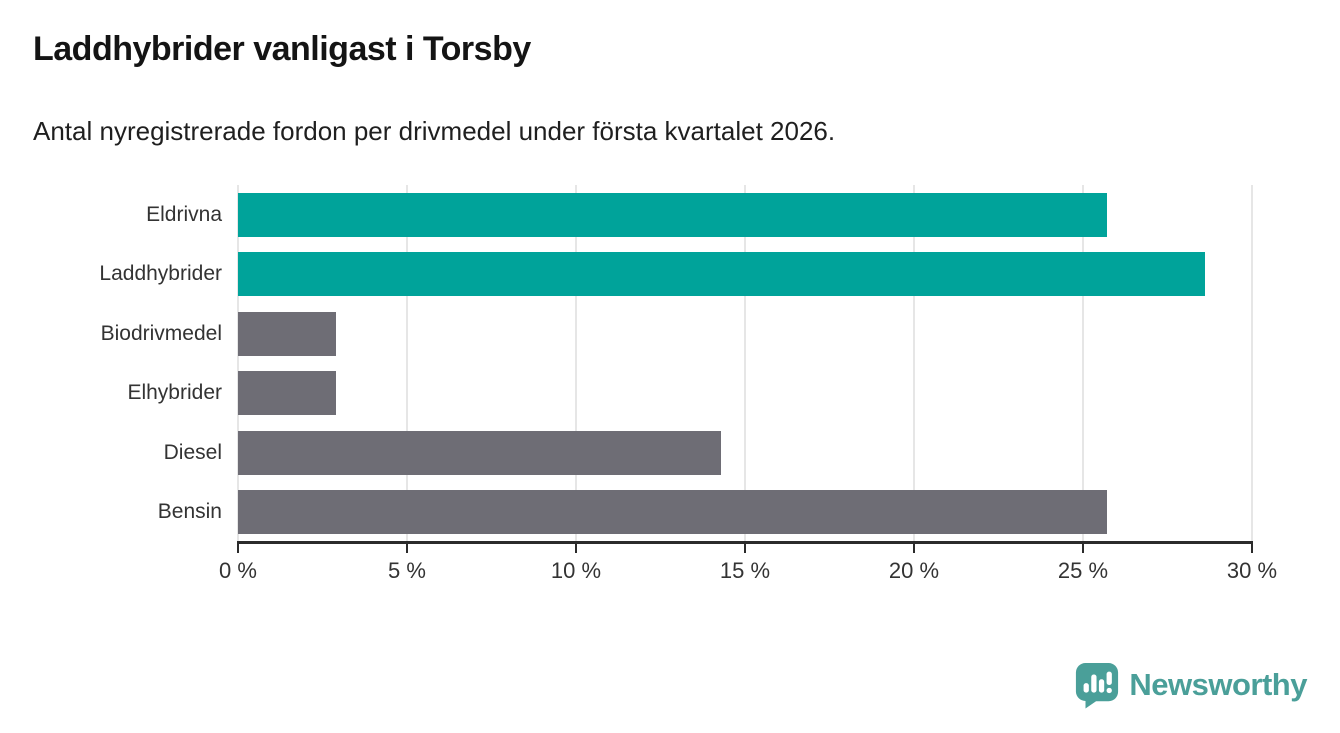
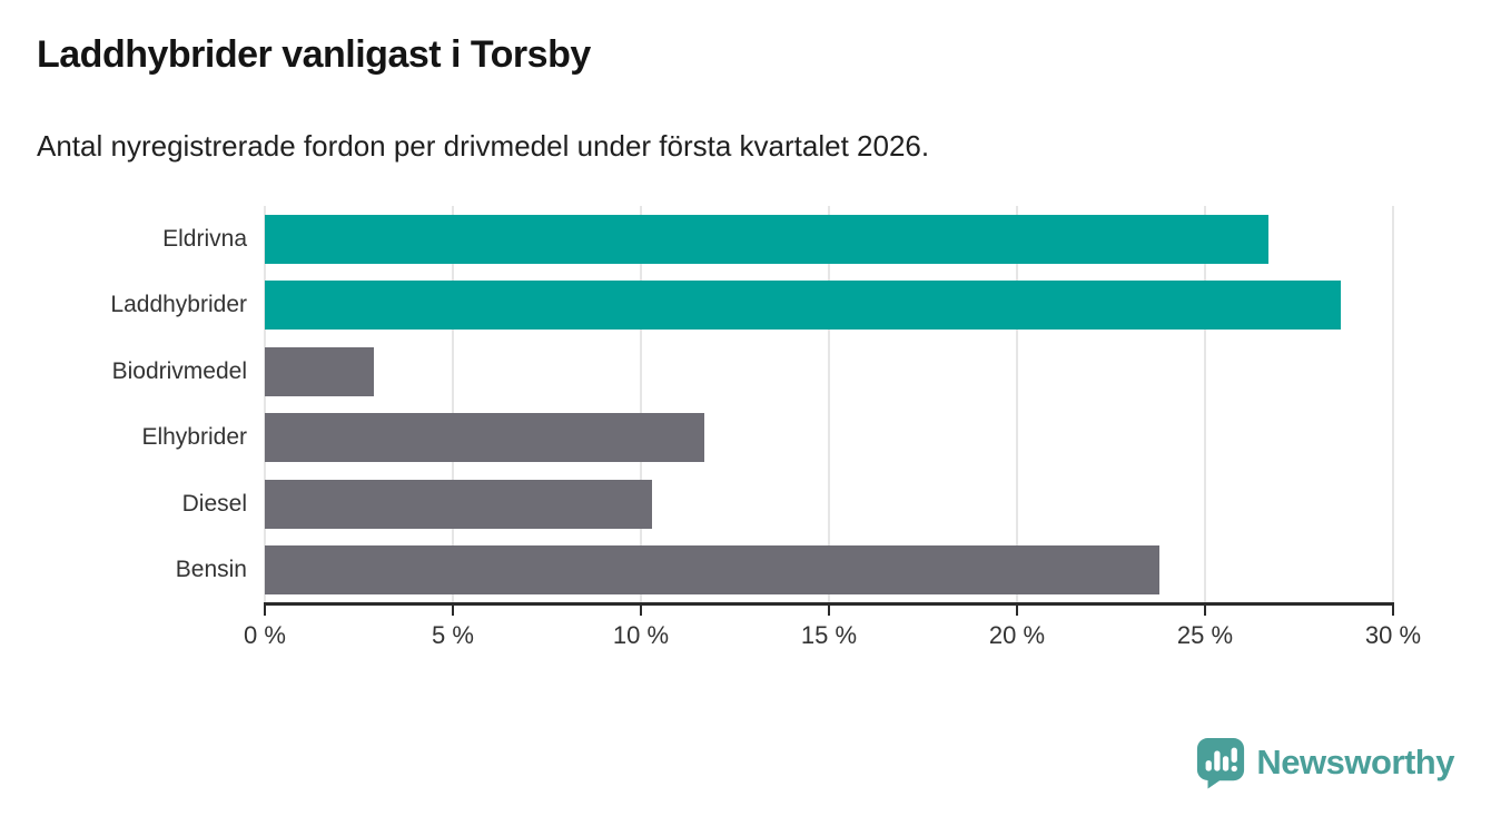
Eldrivna: 25.7% -> 26.7%
Elhybrider: 2.9% -> 11.7%
Diesel: 14.3% -> 10.3%
Bensin: 25.7% -> 23.8%
